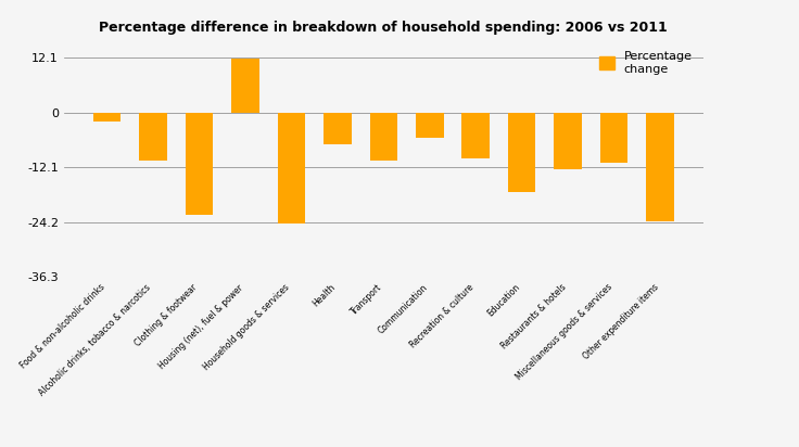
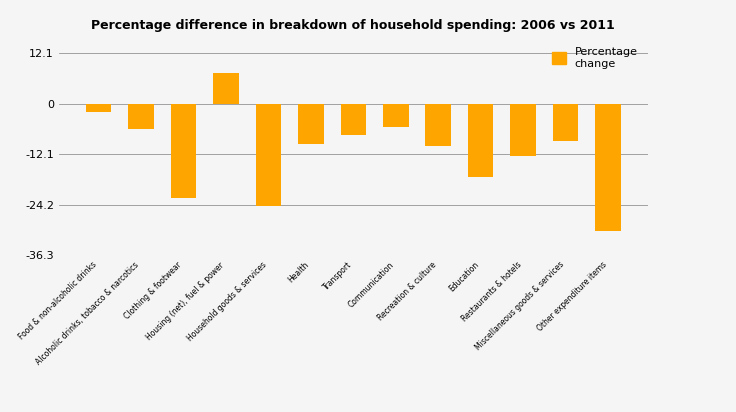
Alcoholic drinks, tobacco & narcotics: -10.5 -> -6.0
Housing (net), fuel & power: 12.0 -> 7.5
Health: -7.0 -> -9.5
Transport: -10.5 -> -7.5
Miscellaneous goods & services: -11.0 -> -9.0
Other expenditure items: -24.0 -> -30.5
